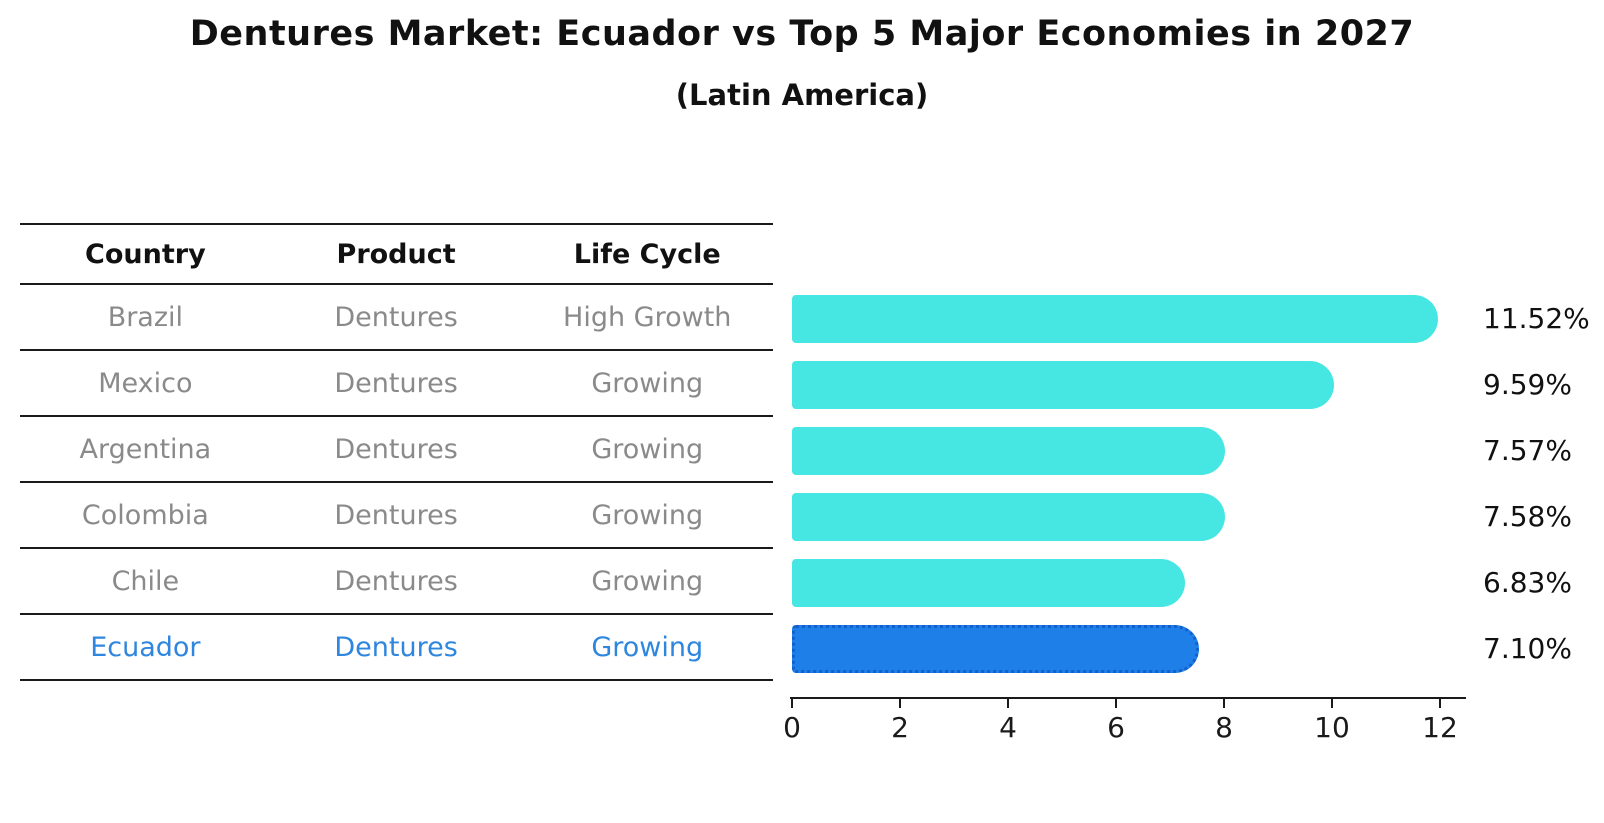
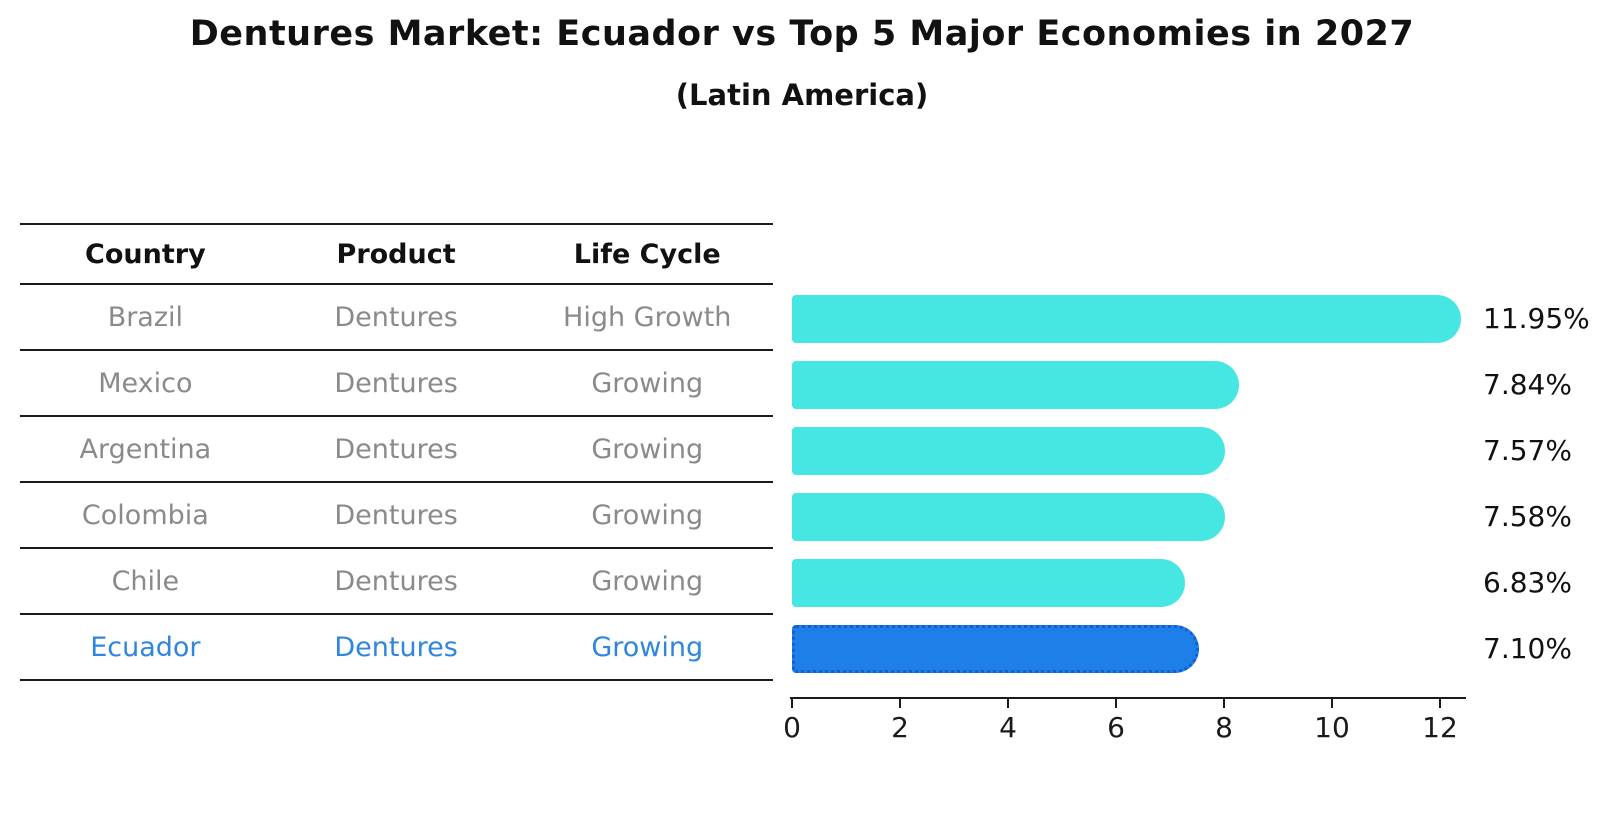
Brazil: 11.52% -> 11.95%
Mexico: 9.59% -> 7.84%
